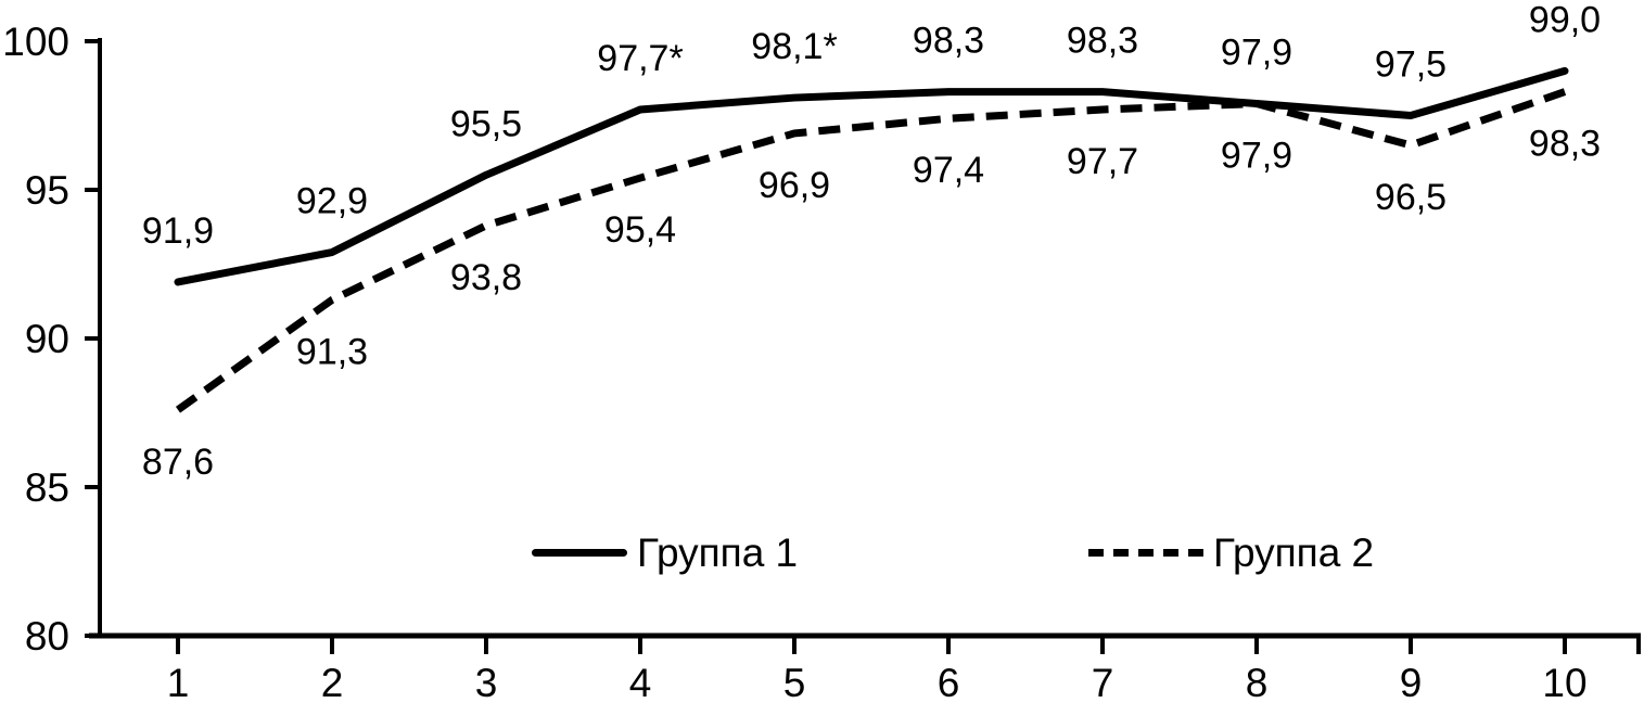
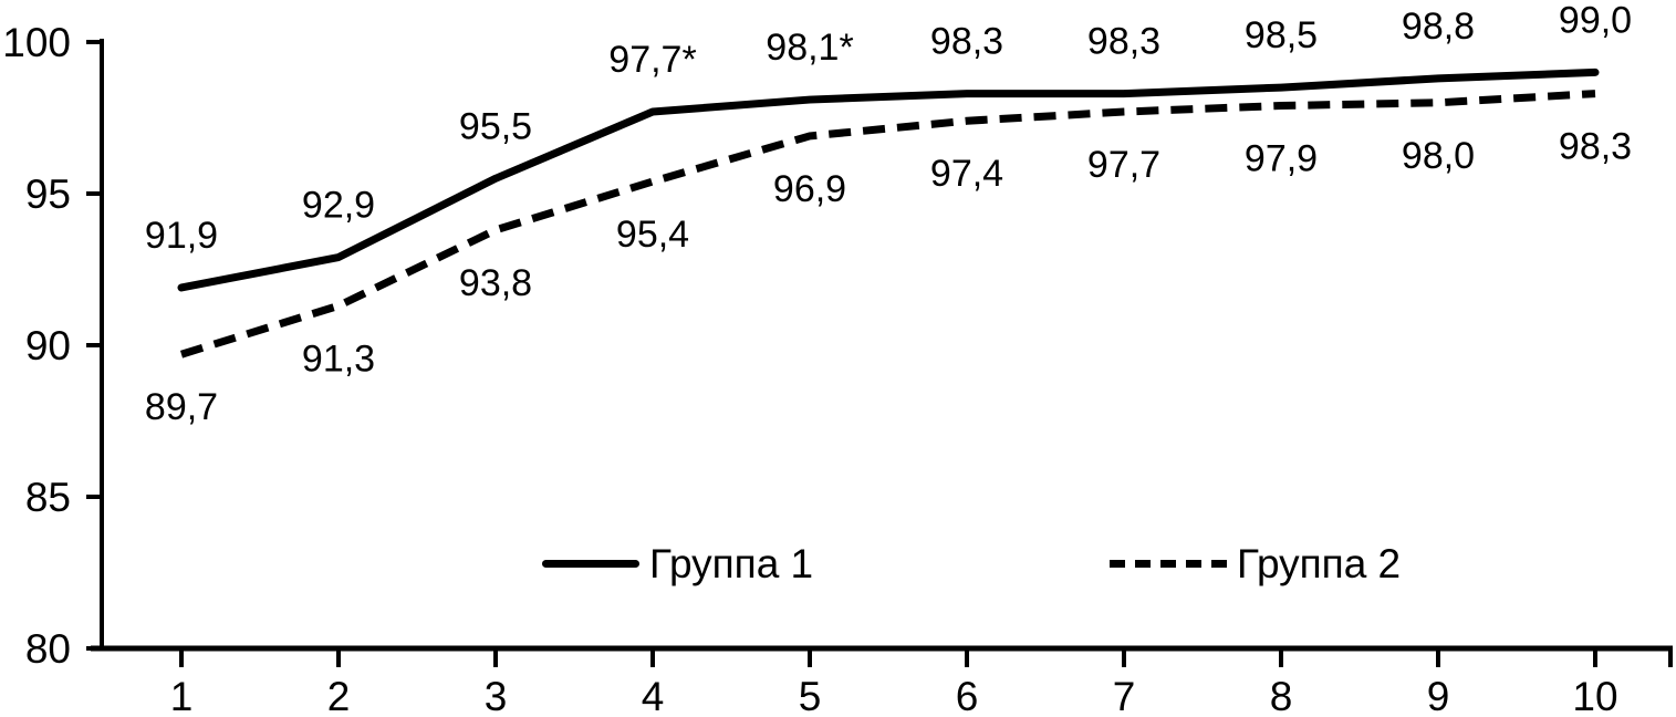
Группа 2/1: 87,6 -> 89,7
Группа 1/8: 97,9 -> 98,5
Группа 1/9: 97,5 -> 98,8
Группа 2/9: 96,5 -> 98,0
